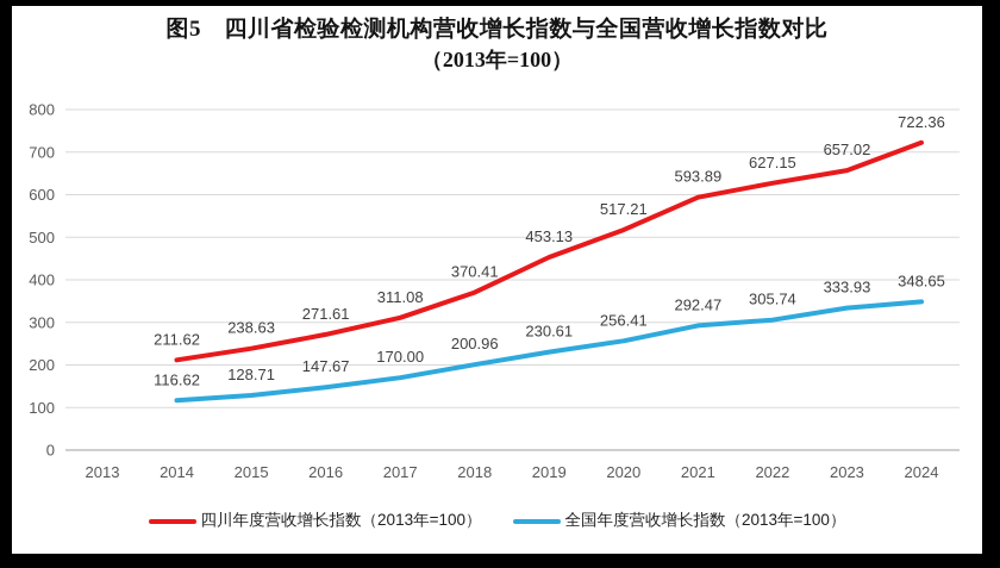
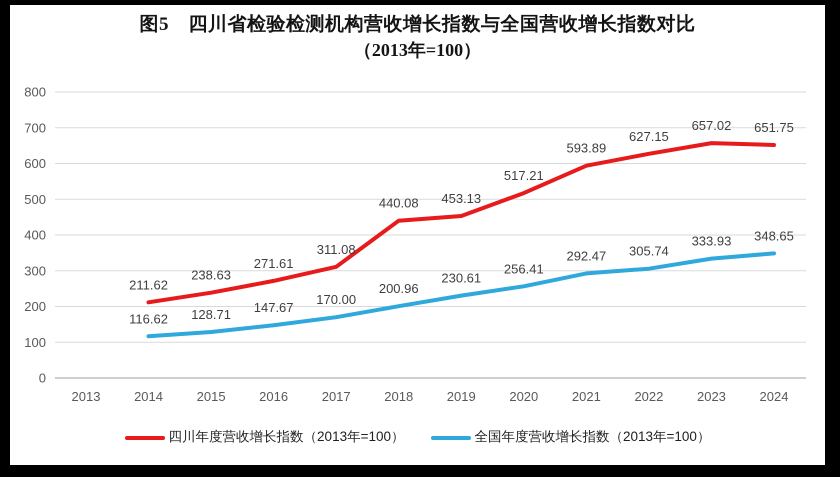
四川年度营收增长指数（2013年=100）/2018: 370.41 -> 440.08
四川年度营收增长指数（2013年=100）/2024: 722.36 -> 651.75
